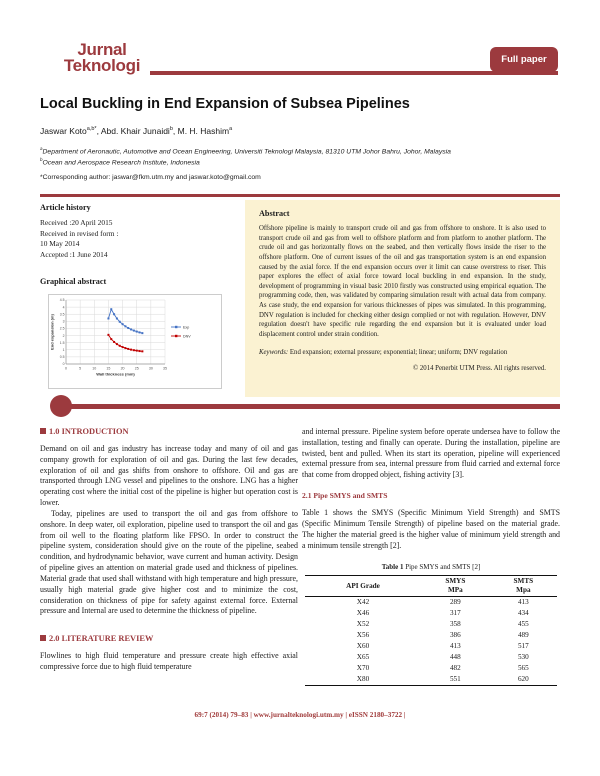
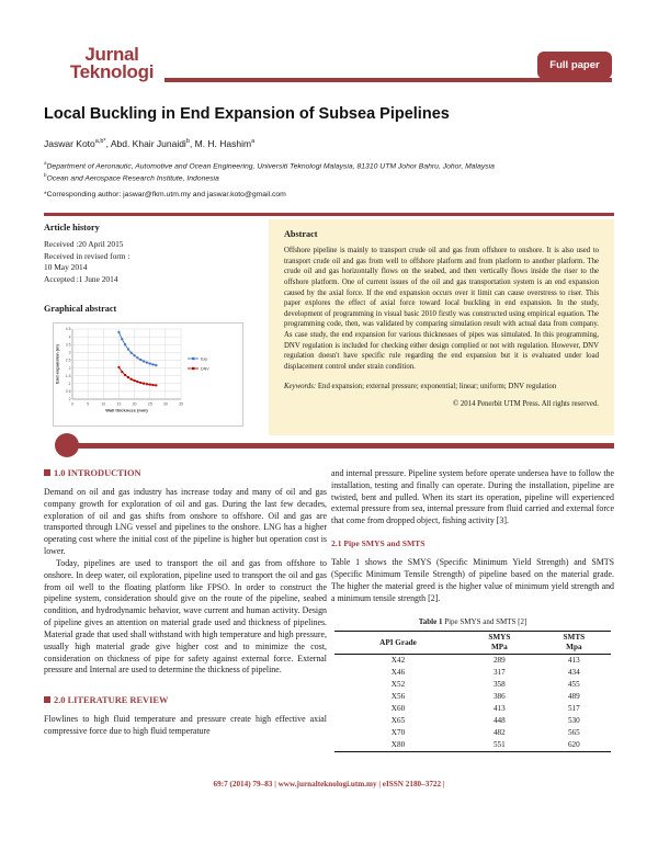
Exp/15: 3.2 -> 4.3
